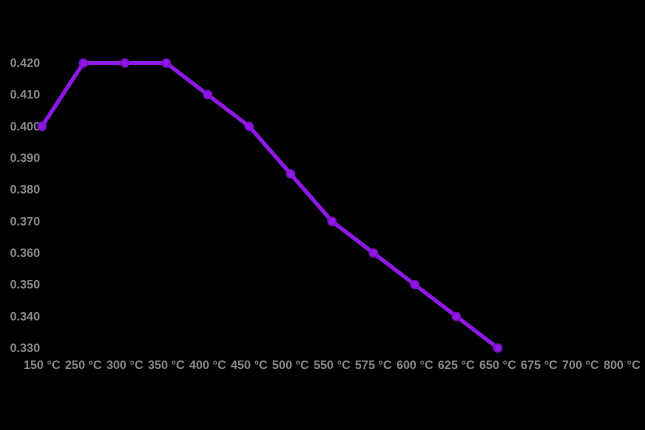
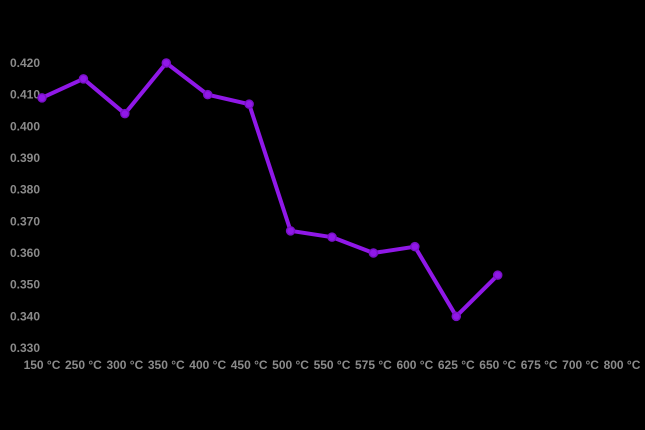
150 °C: 0.400 -> 0.409
250 °C: 0.420 -> 0.415
300 °C: 0.420 -> 0.404
450 °C: 0.400 -> 0.407
500 °C: 0.385 -> 0.367
550 °C: 0.370 -> 0.365
600 °C: 0.350 -> 0.362
650 °C: 0.330 -> 0.353
